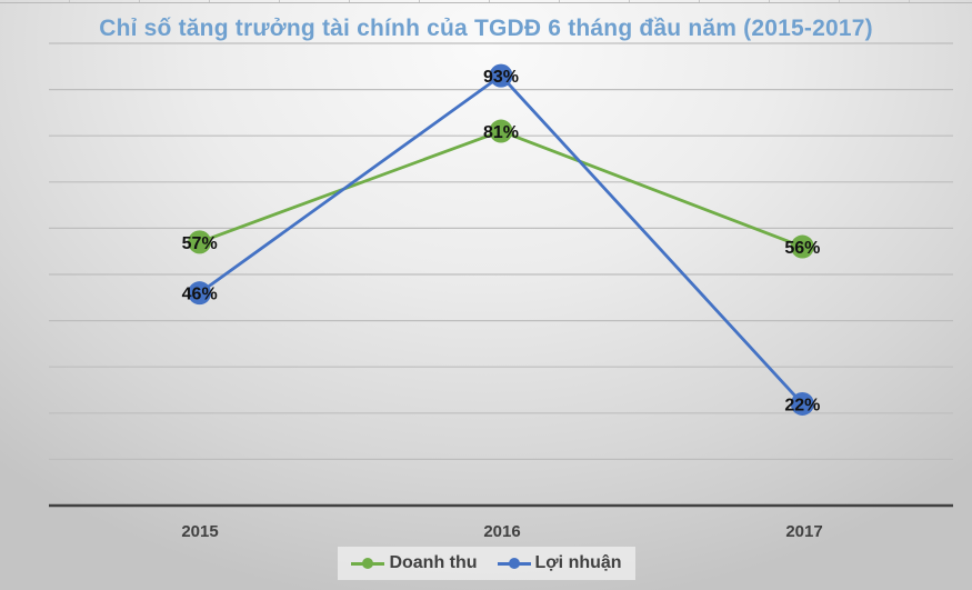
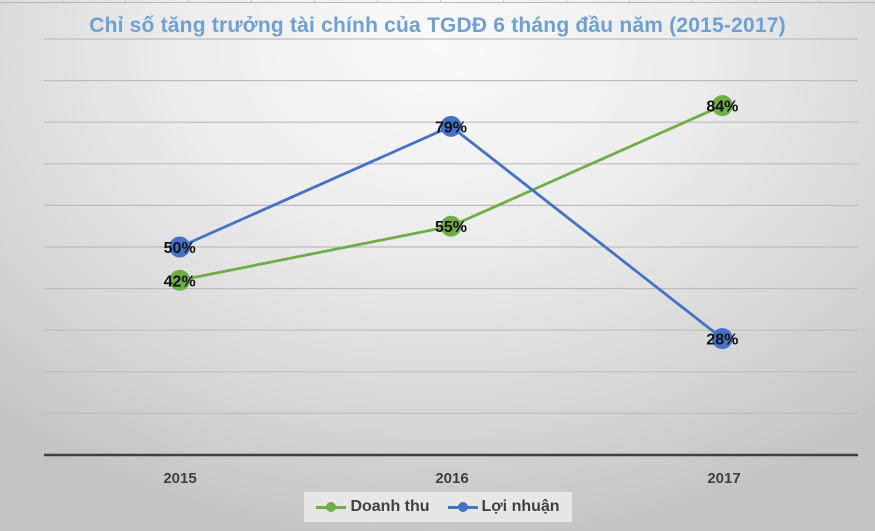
Doanh thu/2015: 57% -> 42%
Lợi nhuận/2015: 46% -> 50%
Doanh thu/2016: 81% -> 55%
Lợi nhuận/2016: 93% -> 79%
Doanh thu/2017: 56% -> 84%
Lợi nhuận/2017: 22% -> 28%
